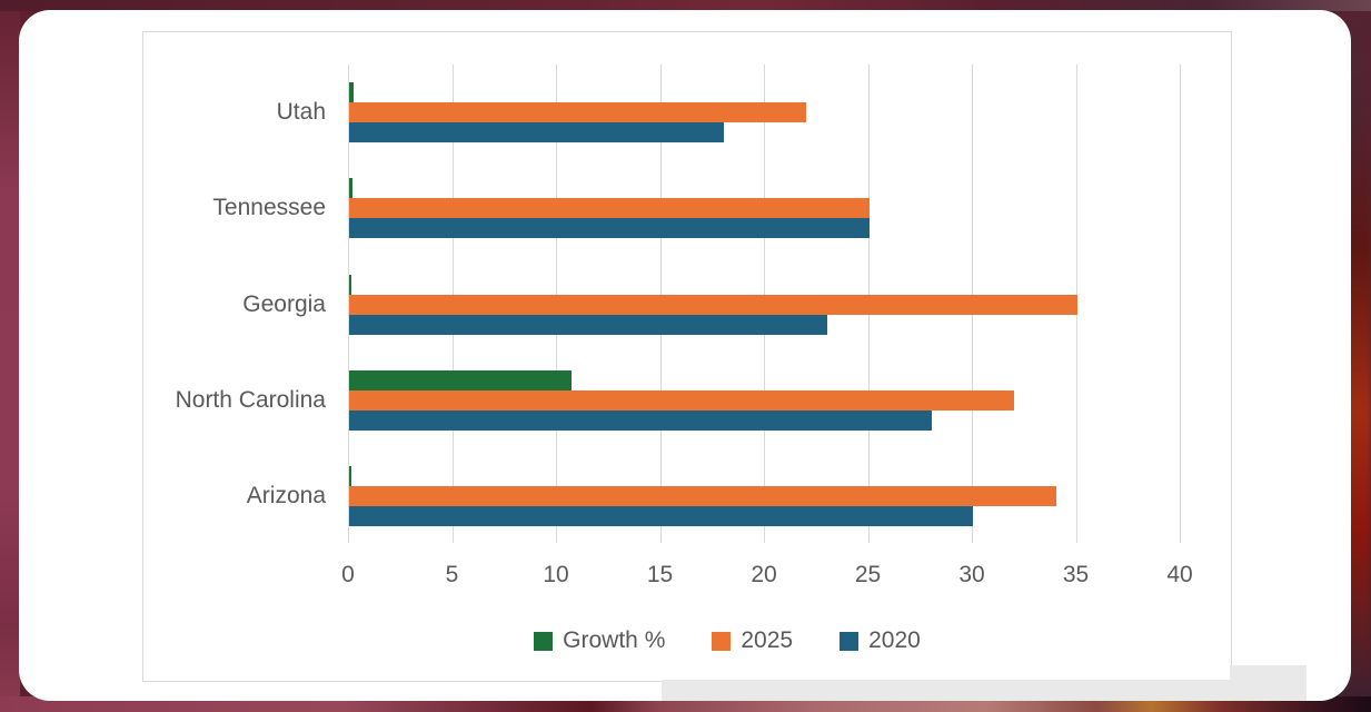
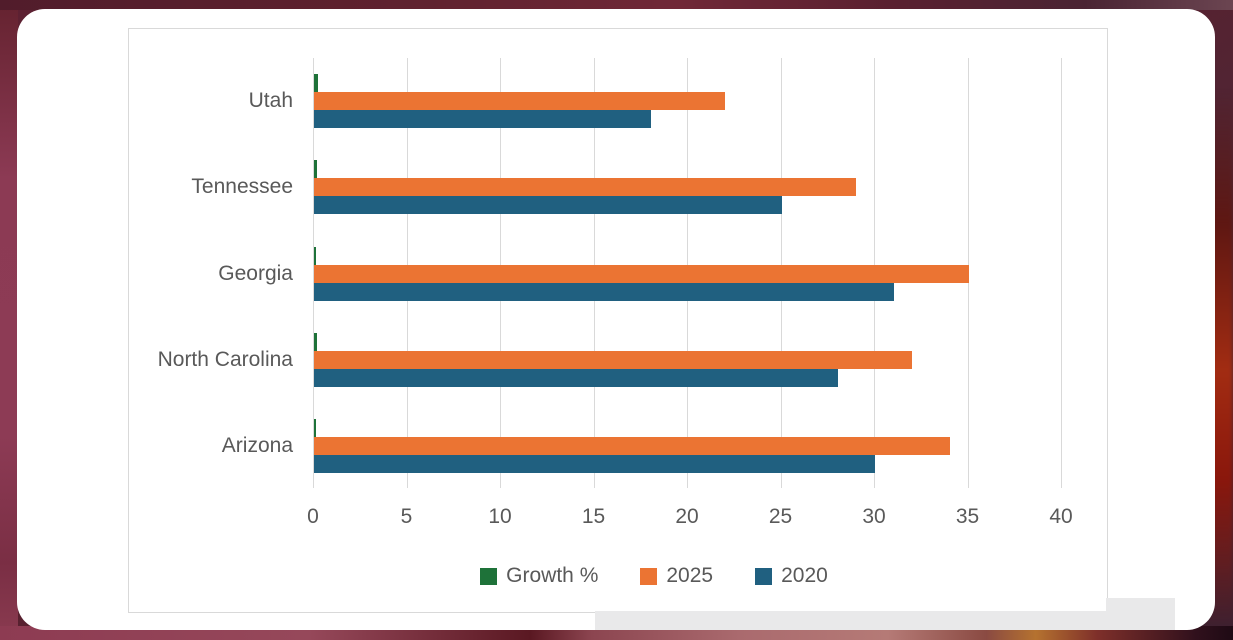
2025/Tennessee: 25 -> 29
2020/Georgia: 23 -> 31
Growth %/North Carolina: 10.7 -> 0.1
